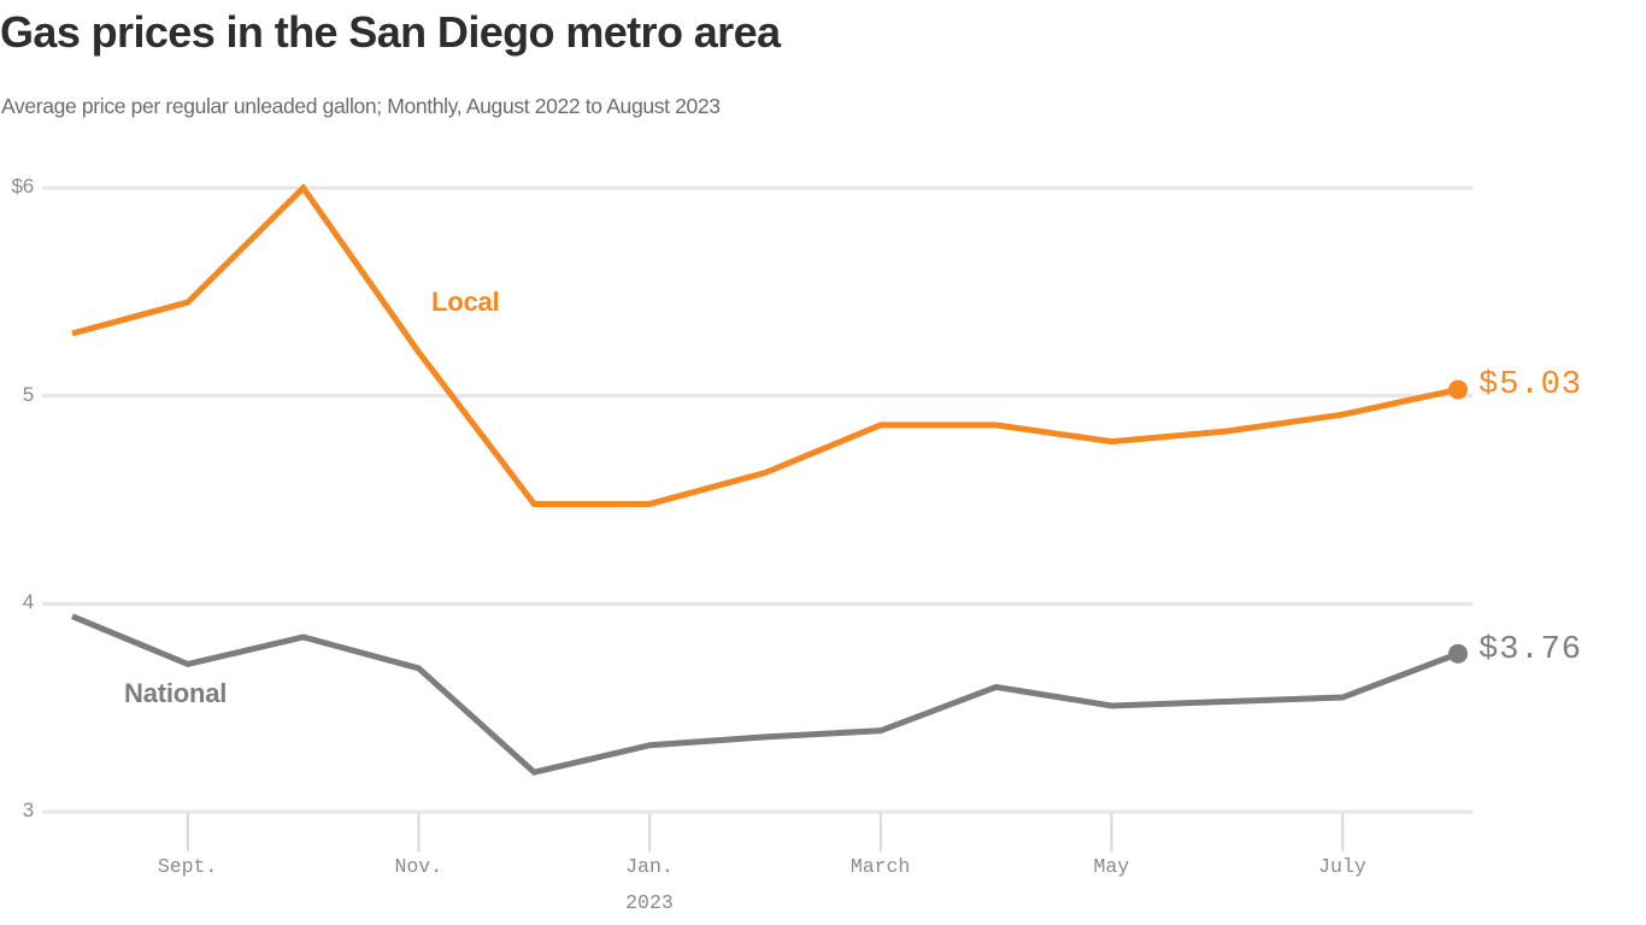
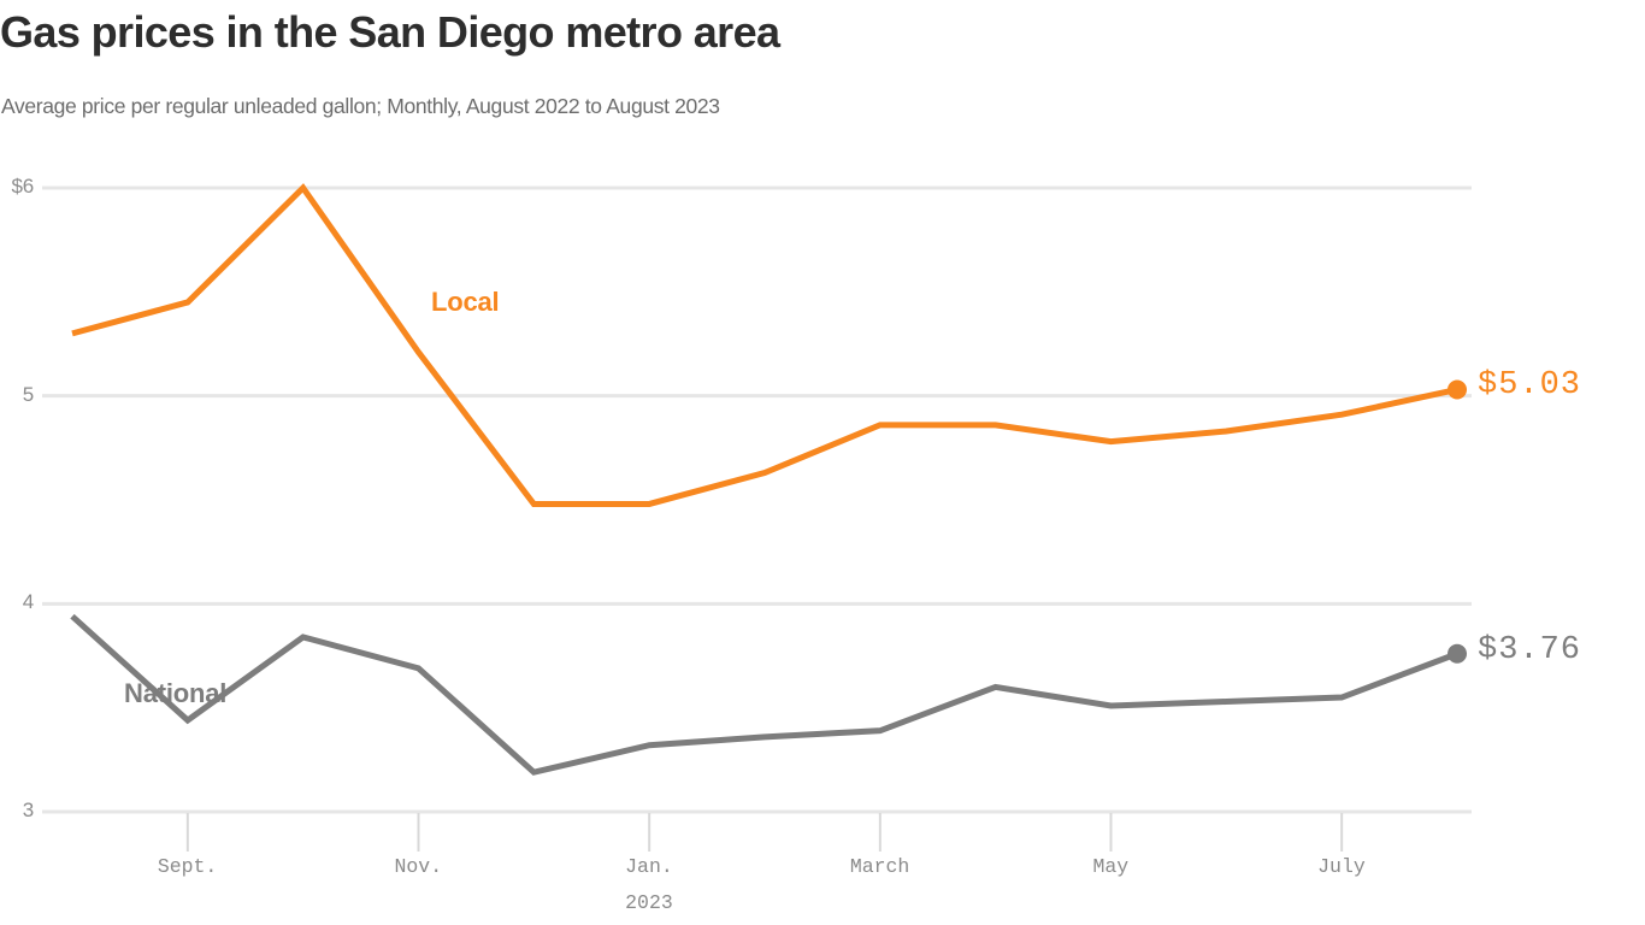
National/Sept.: $3.71 -> $3.44
